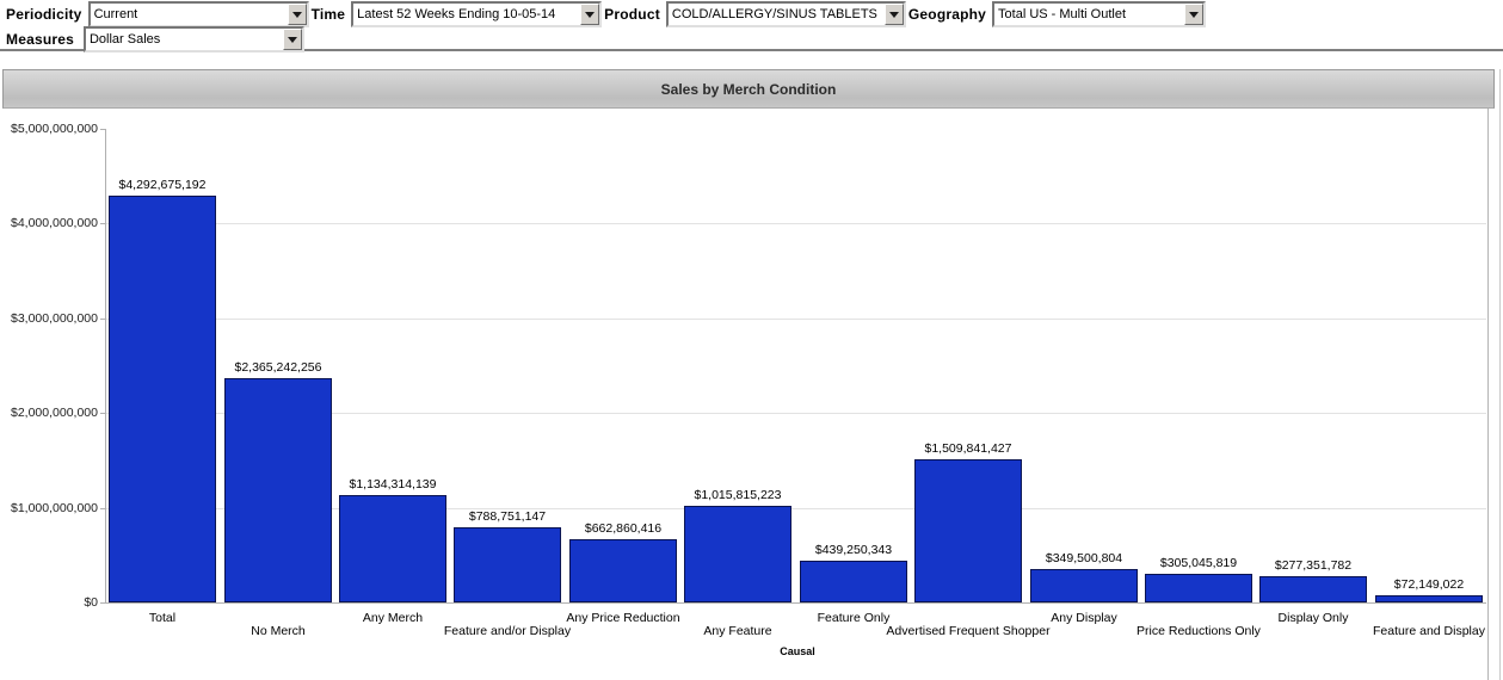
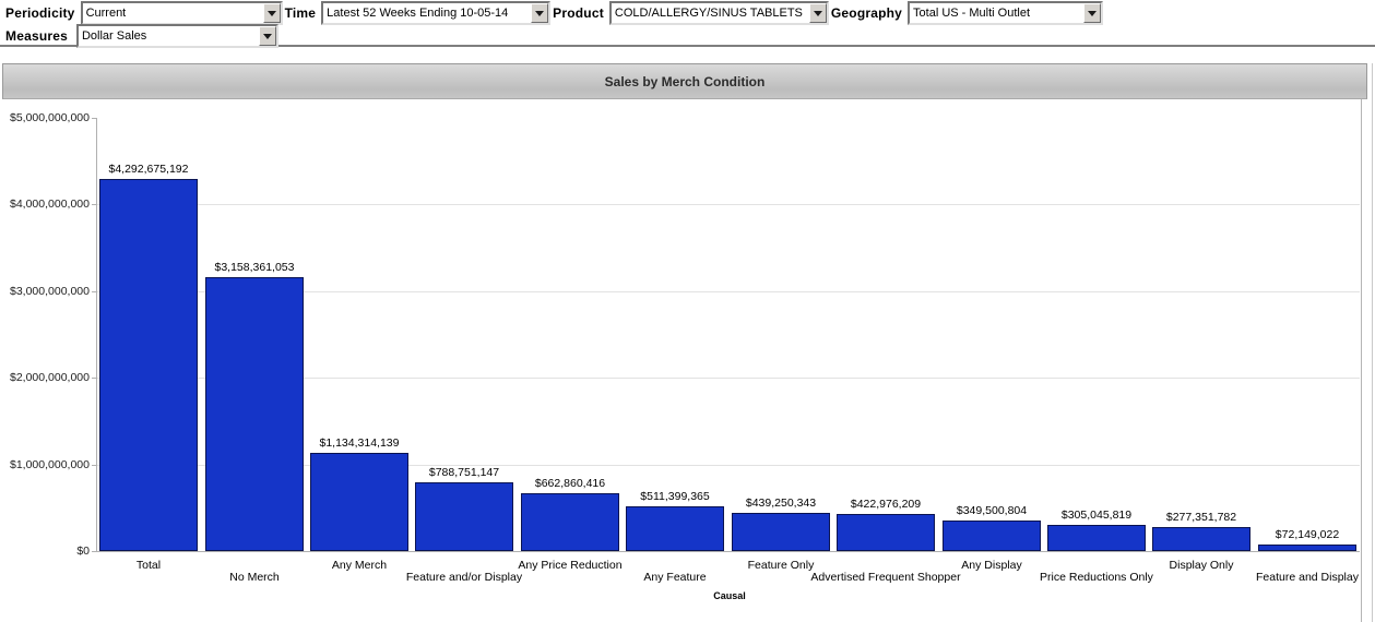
No Merch: $2,365,242,256 -> $3,158,361,053
Any Feature: $1,015,815,223 -> $511,399,365
Advertised Frequent Shopper: $1,509,841,427 -> $422,976,209
